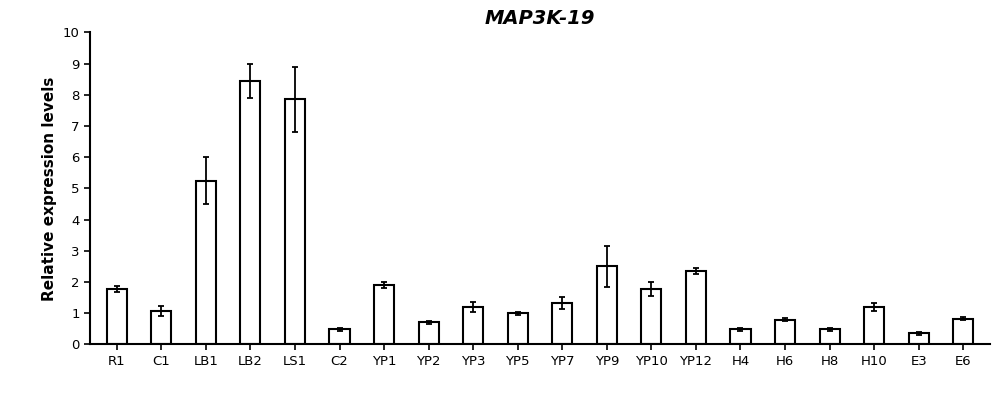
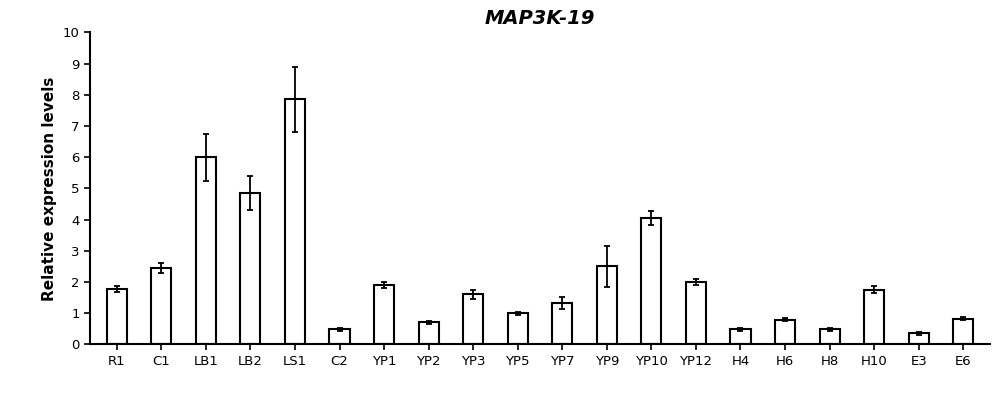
C1: 1.07 -> 2.45
LB1: 5.25 -> 6.00
LB2: 8.45 -> 4.85
YP3: 1.20 -> 1.60
YP10: 1.78 -> 4.05
YP12: 2.35 -> 2.00
H10: 1.20 -> 1.75
